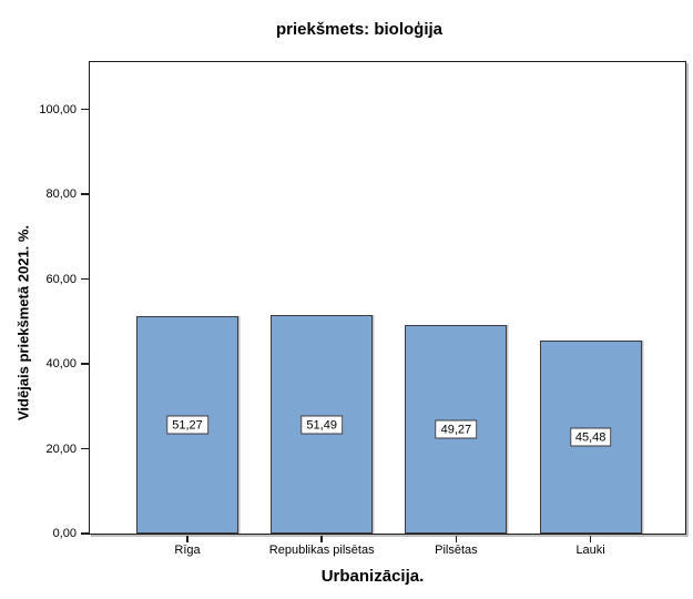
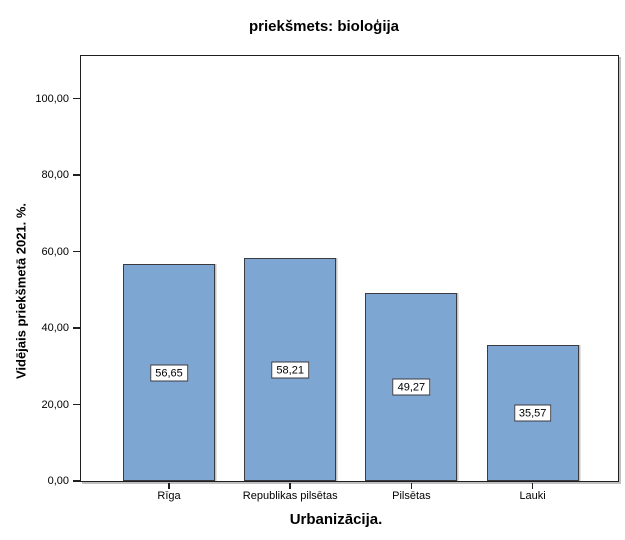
Rīga: 51,27 -> 56,65
Republikas pilsētas: 51,49 -> 58,21
Lauki: 45,48 -> 35,57
